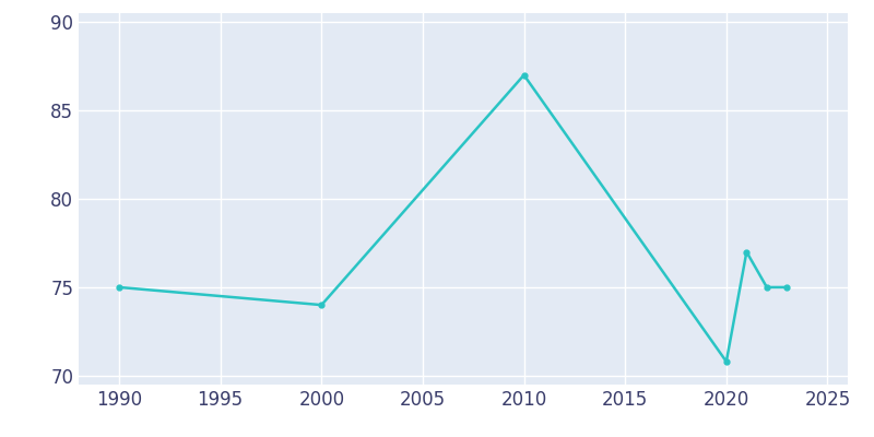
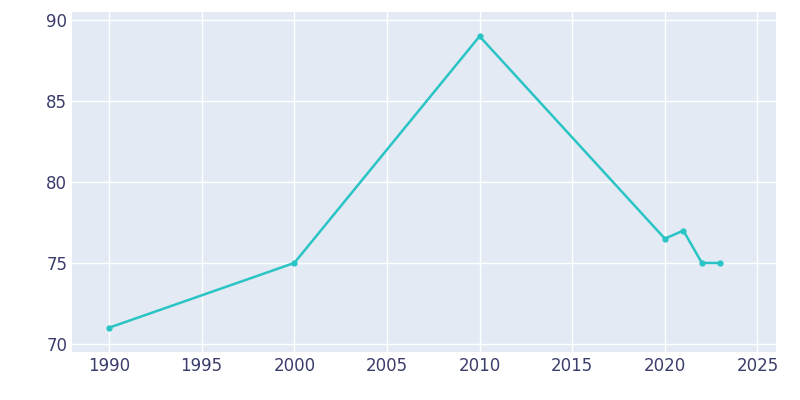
1990: 75.0 -> 71.0
2000: 74.0 -> 75.0
2010: 87.0 -> 89.0
2020: 70.8 -> 76.5
